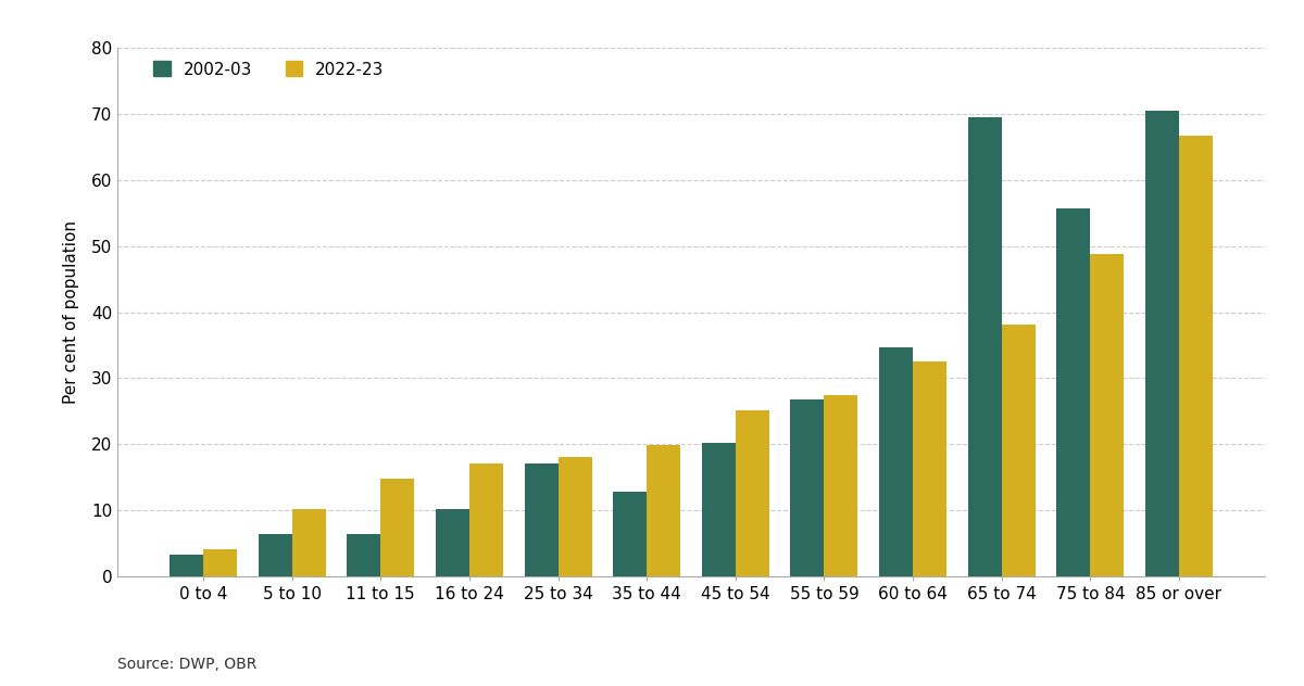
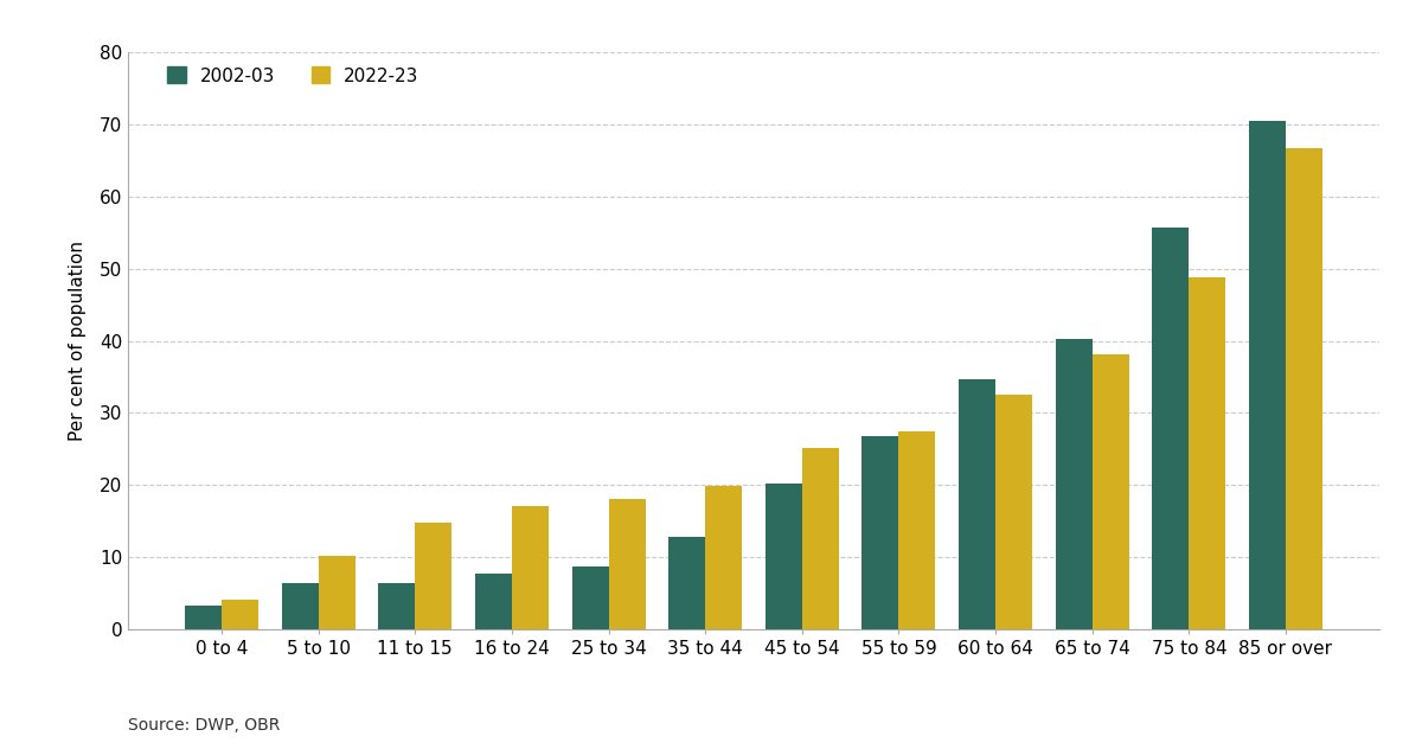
2002-03/16 to 24: 10.2 -> 7.7
2002-03/25 to 34: 17.0 -> 8.7
2002-03/65 to 74: 69.6 -> 40.2
